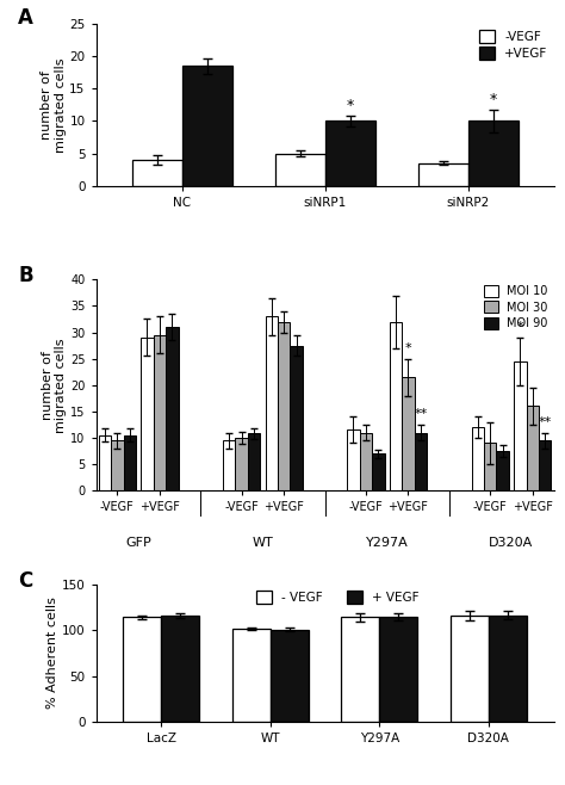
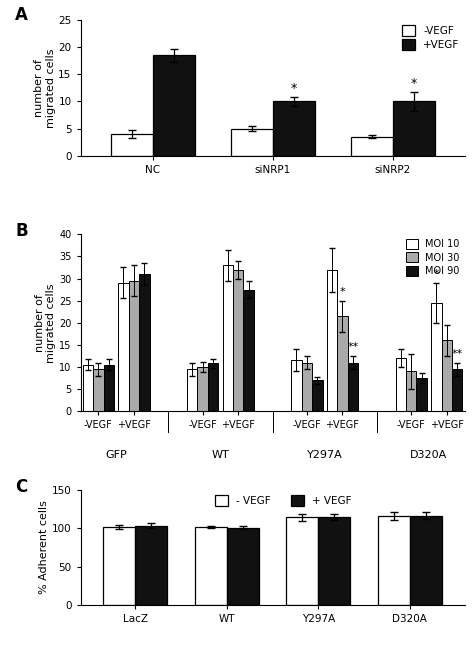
- VEGF/LacZ: 114 -> 102
+ VEGF/LacZ: 116 -> 104
